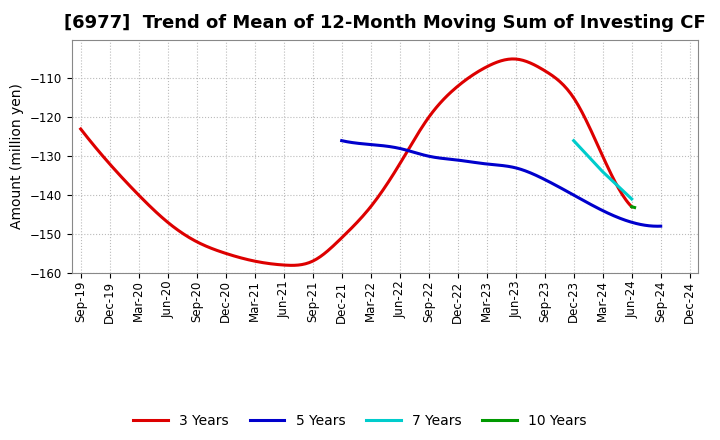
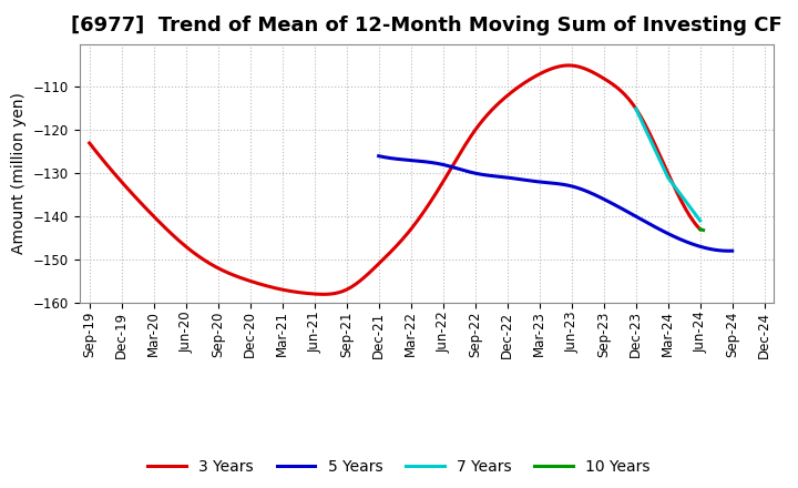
7 Years/Dec-23: -126 -> -115
7 Years/Mar-24: -134 -> -131
